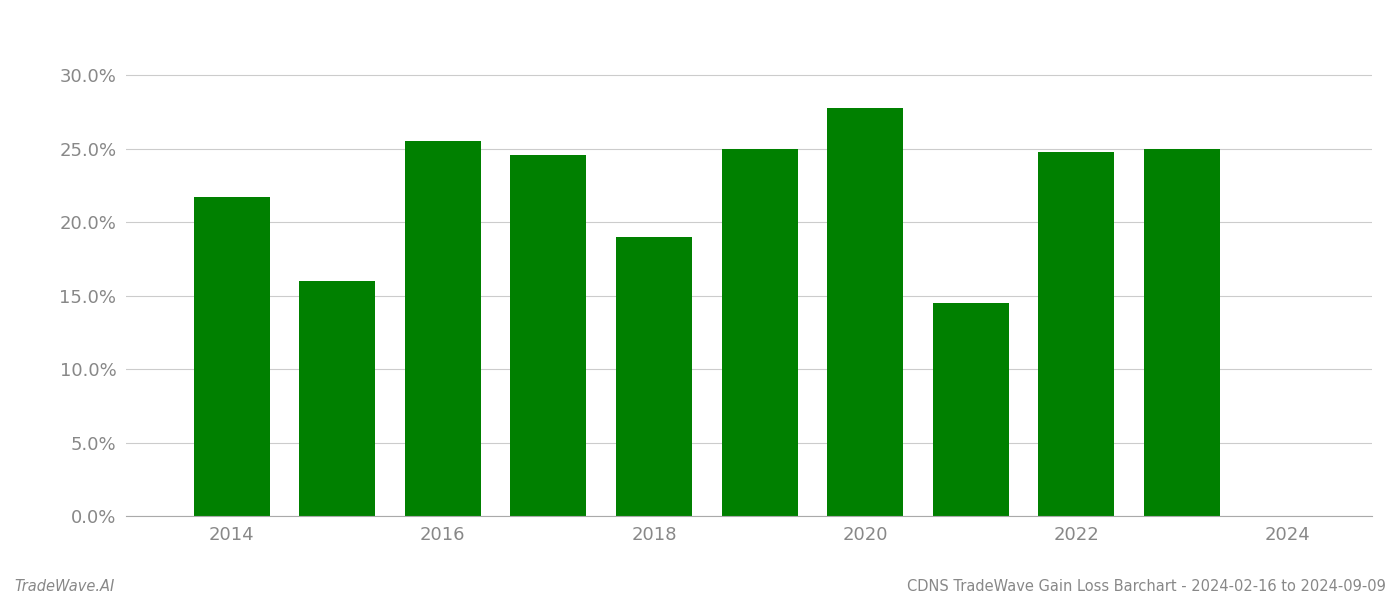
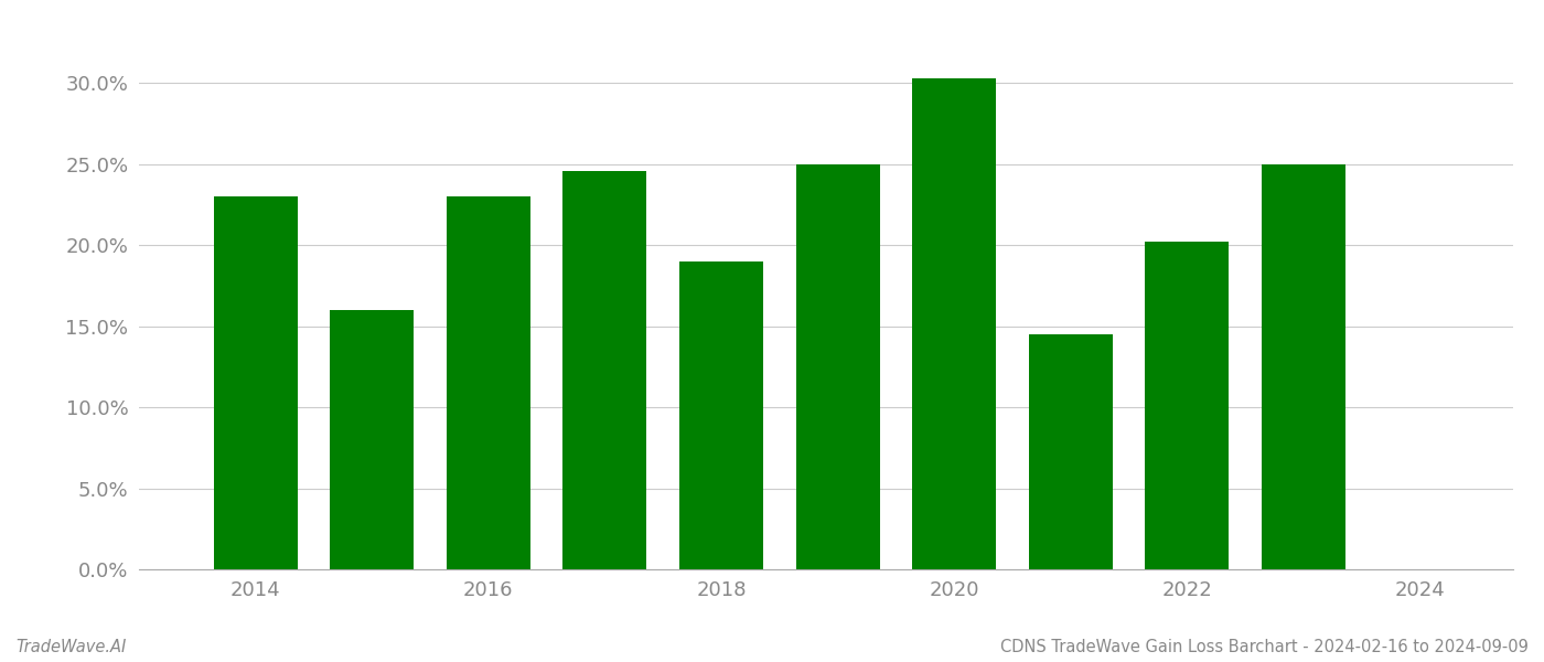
2014: 21.7% -> 23.0%
2016: 25.5% -> 23.0%
2020: 27.8% -> 30.3%
2022: 24.8% -> 20.2%
